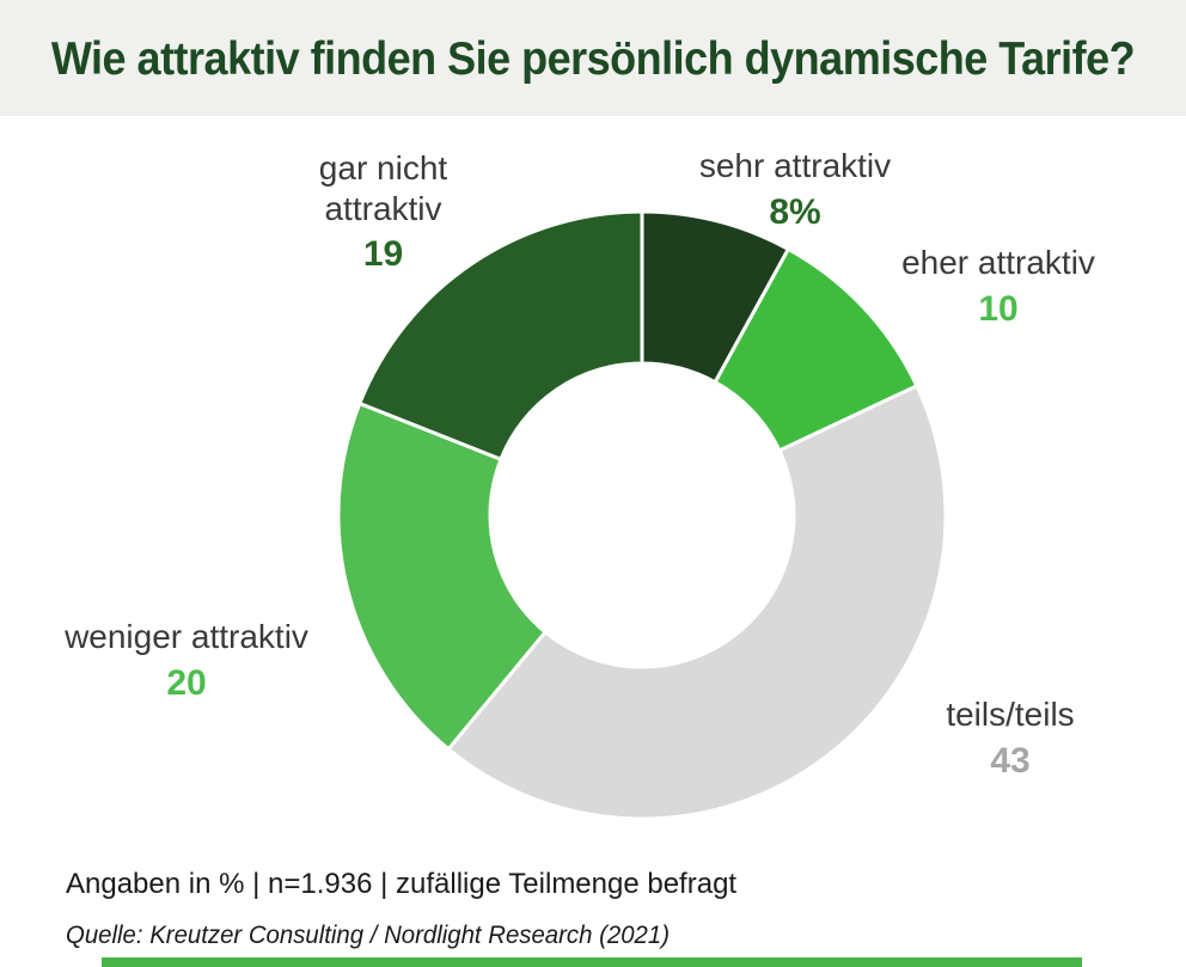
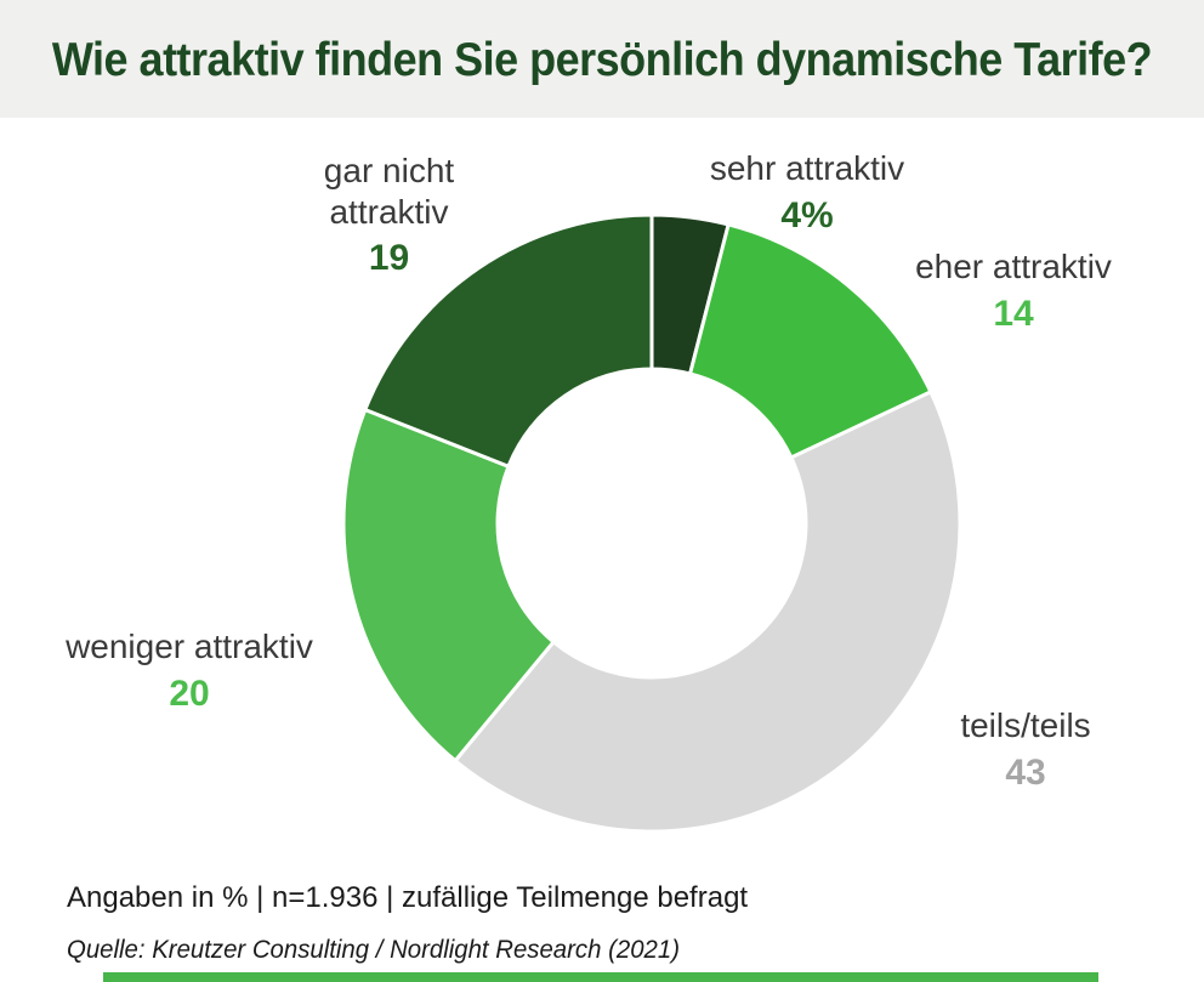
sehr attraktiv: 8% -> 4%
eher attraktiv: 10 -> 14
